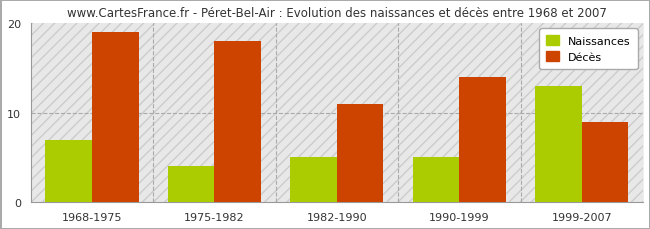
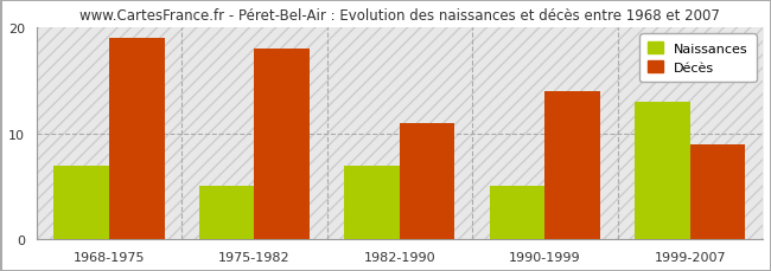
Naissances/1975-1982: 4 -> 5
Naissances/1982-1990: 5 -> 7
